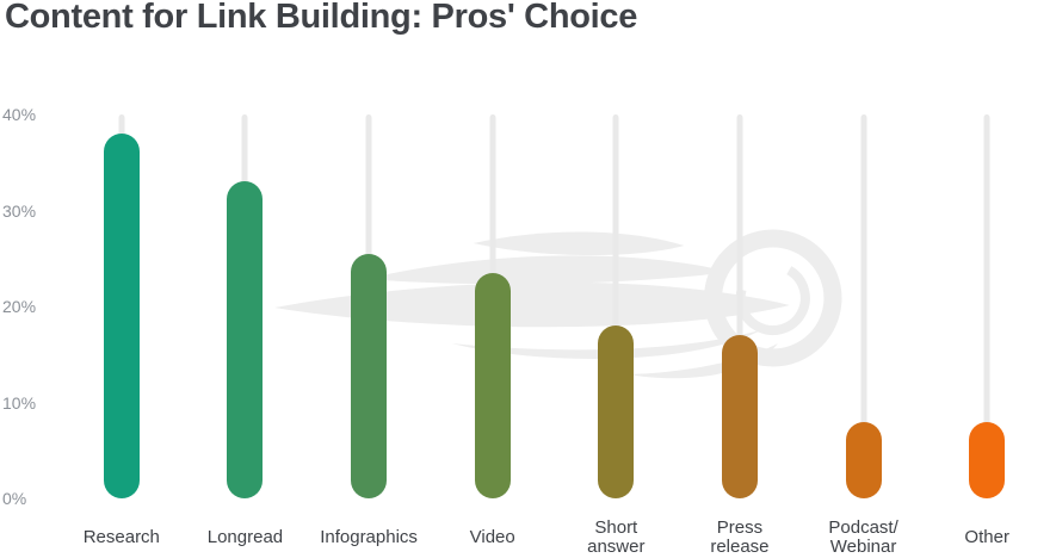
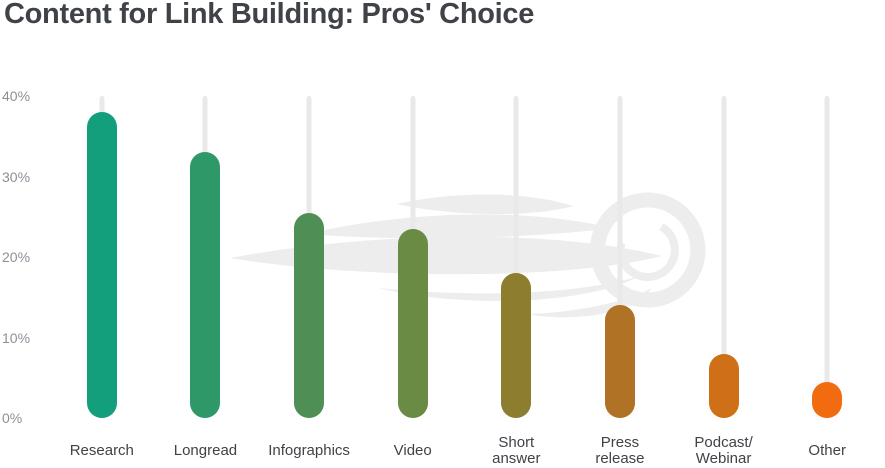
Press release: 17% -> 14%
Other: 8% -> 4%
